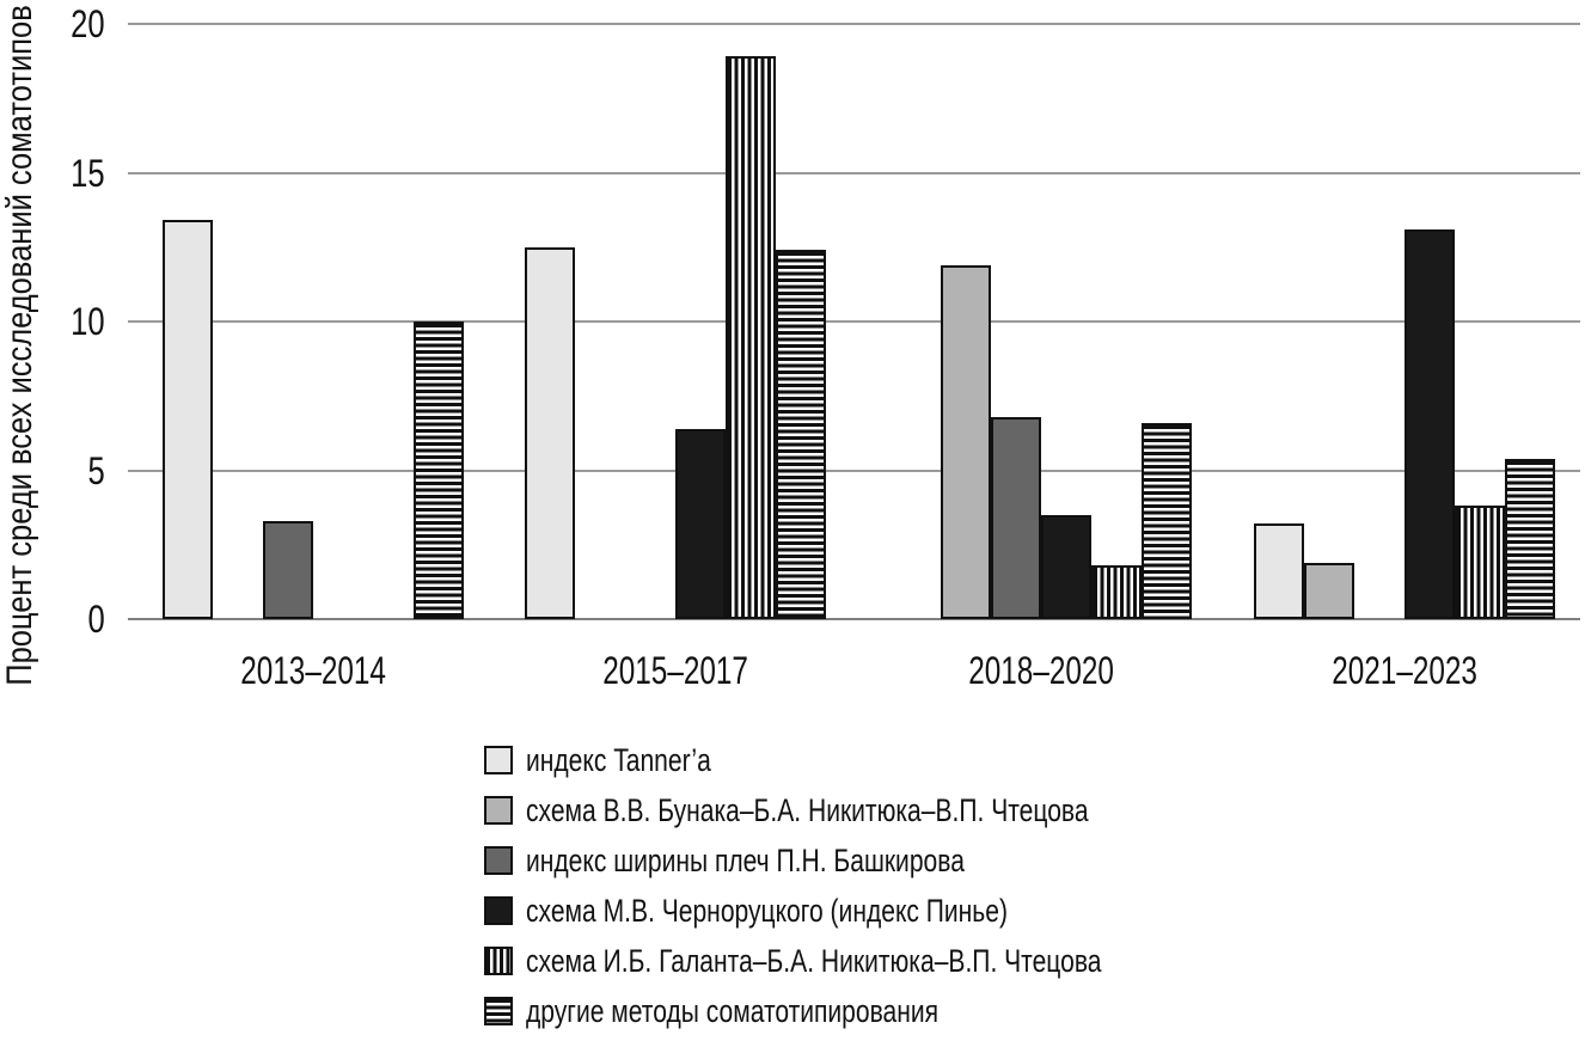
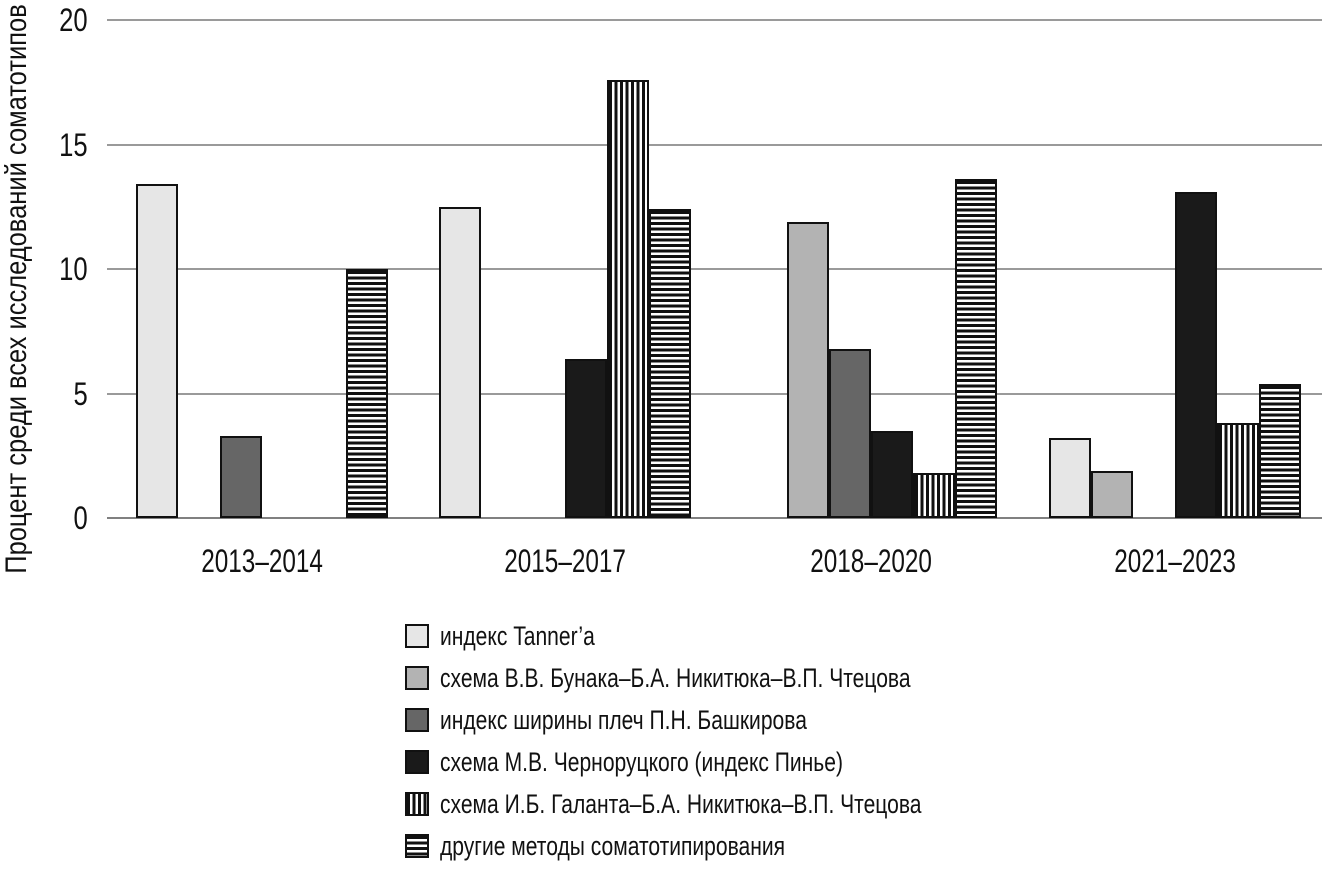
схема И.Б. Галанта–Б.А. Никитюка–В.П. Чтецова/2015–2017: 18.9 -> 17.6
другие методы соматотипирования/2018–2020: 6.6 -> 13.6
